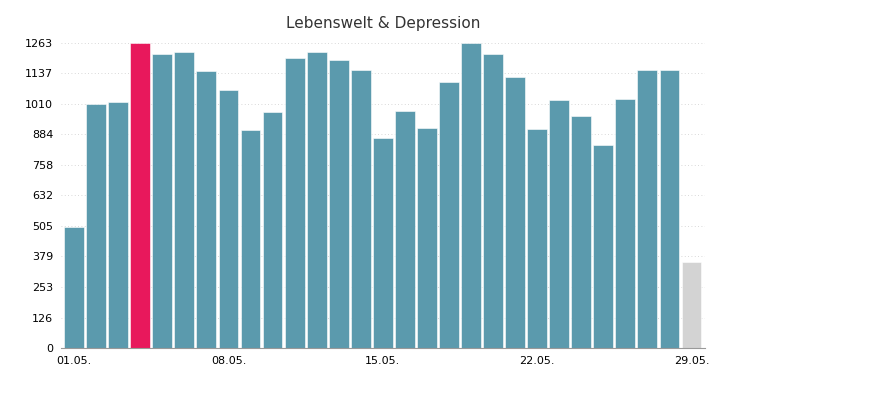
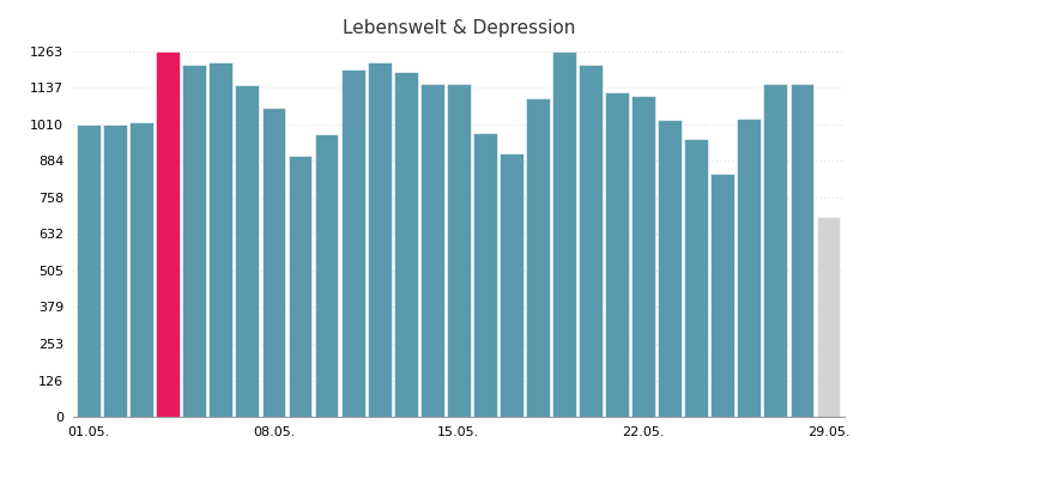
01.05.: 500 -> 1008
15.05.: 870 -> 1148
22.05.: 905 -> 1110
29.05.: 355 -> 690
